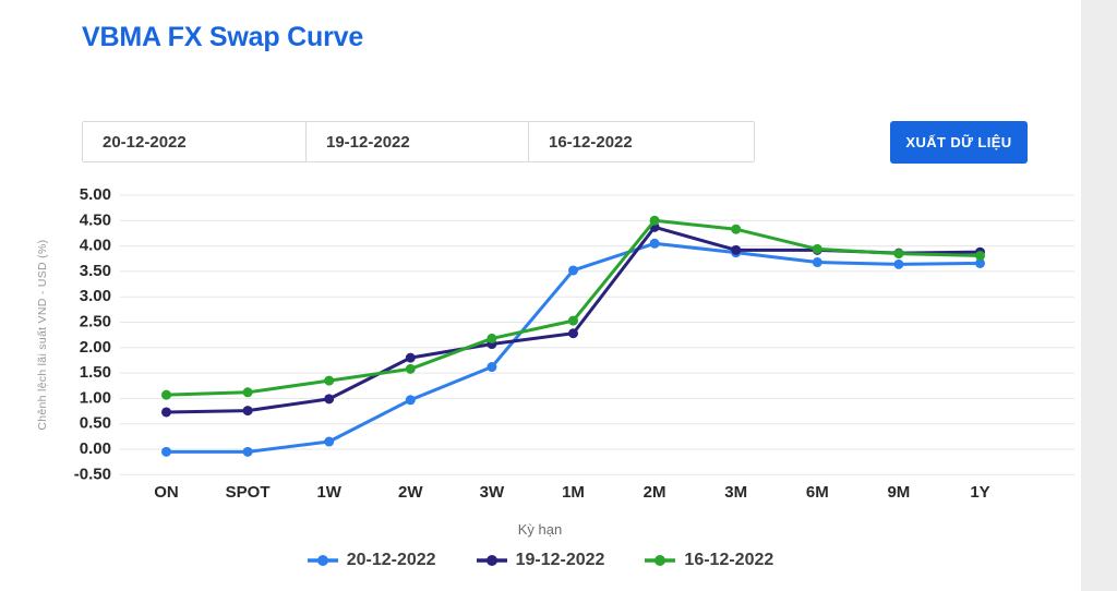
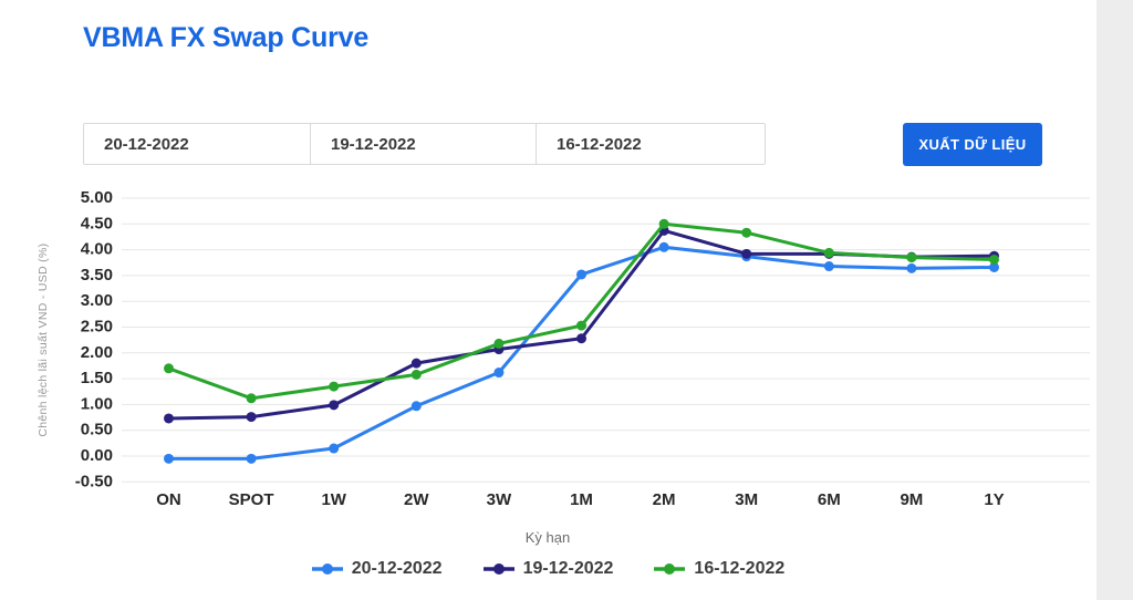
16-12-2022/ON: 1.1 -> 1.7
